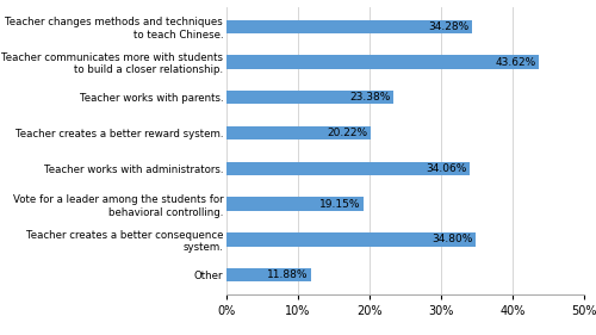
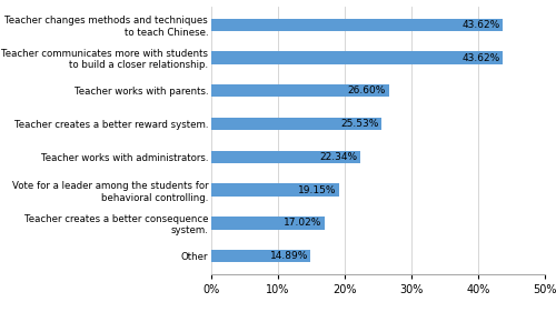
Teacher changes methods and techniques to teach Chinese.: 34.28% -> 43.62%
Teacher works with parents.: 23.38% -> 26.60%
Teacher creates a better reward system.: 20.22% -> 25.53%
Teacher works with administrators.: 34.06% -> 22.34%
Teacher creates a better consequence system.: 34.80% -> 17.02%
Other: 11.88% -> 14.89%
